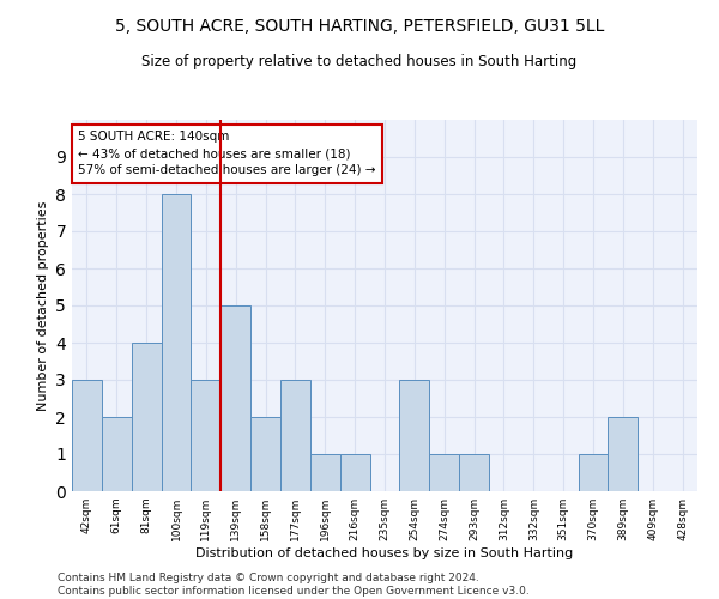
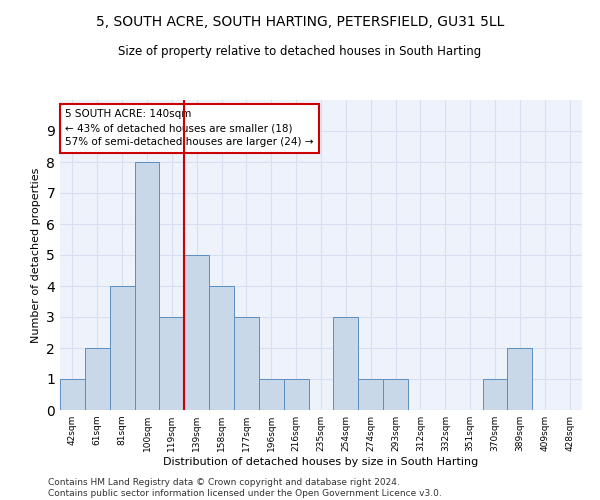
42sqm: 3 -> 1
158sqm: 2 -> 4
